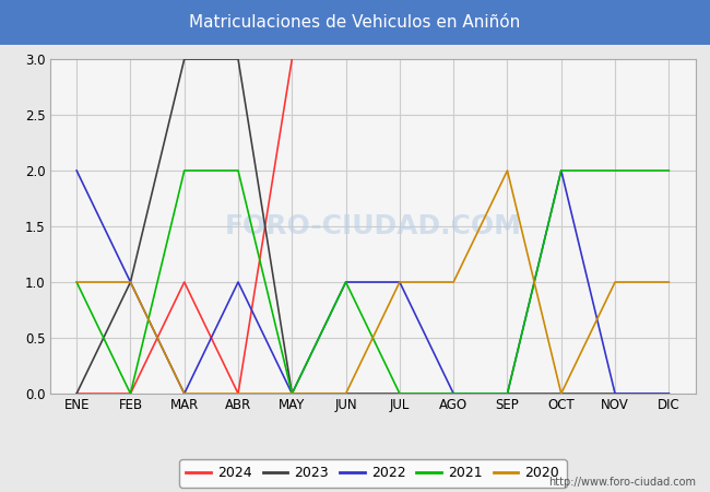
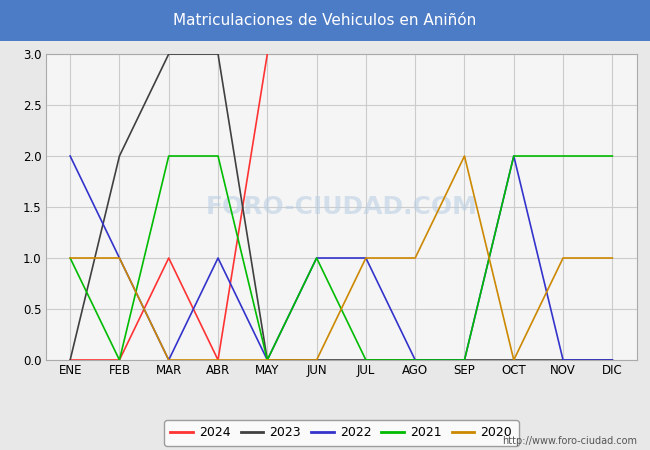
2023/FEB: 1 -> 2
